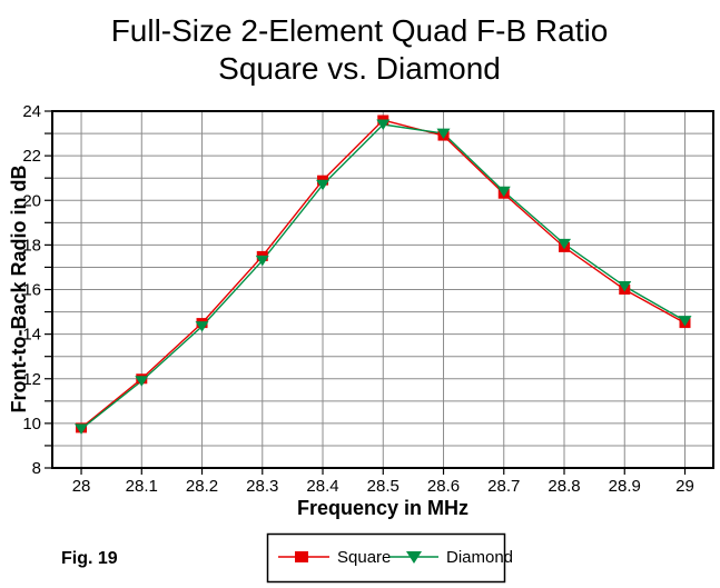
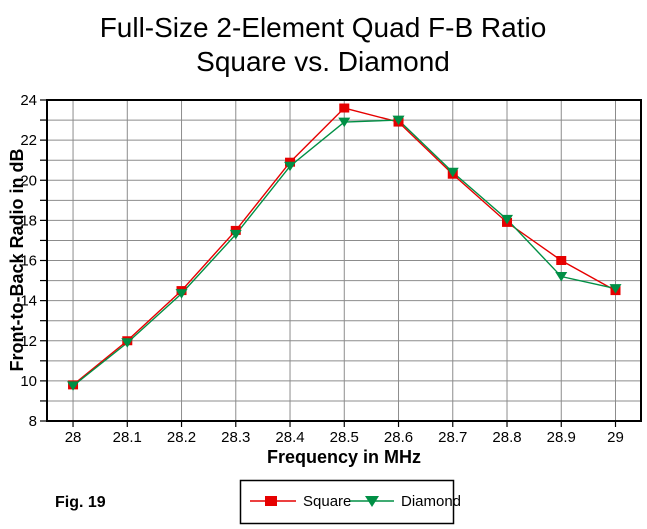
Diamond/28.5: 23.4 -> 22.9
Diamond/28.9: 16.1 -> 15.2
